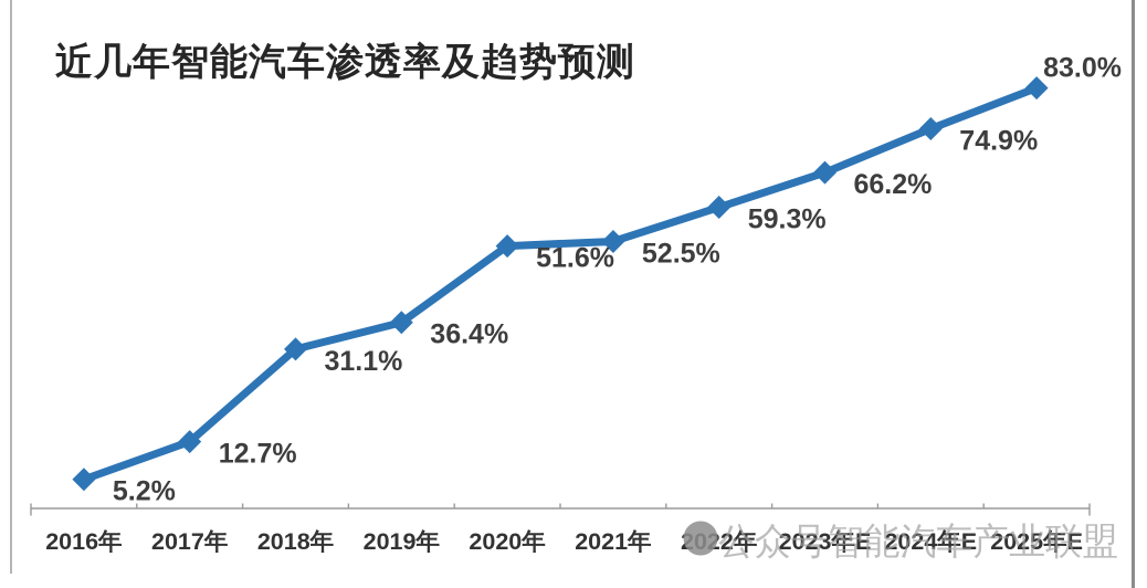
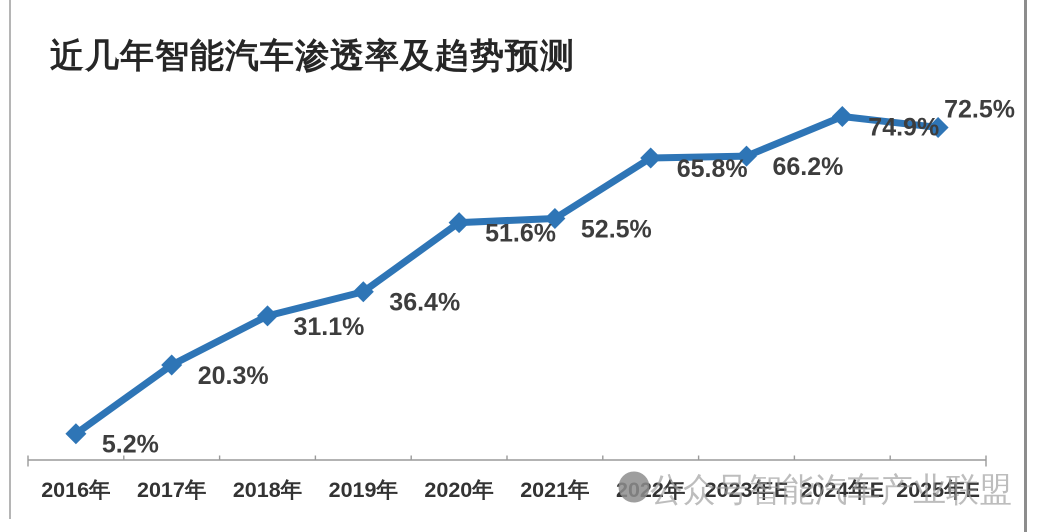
2017年: 12.7% -> 20.3%
2022年: 59.3% -> 65.8%
2025年E: 83.0% -> 72.5%
